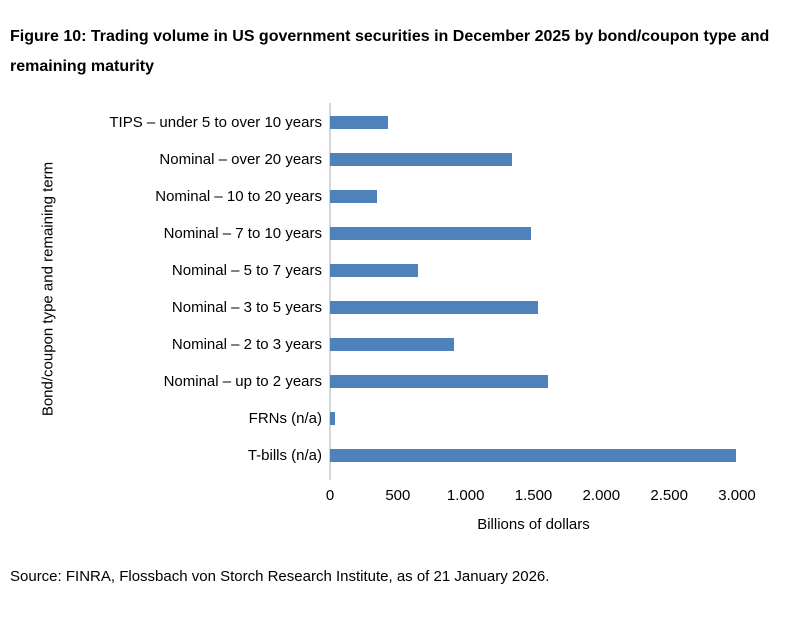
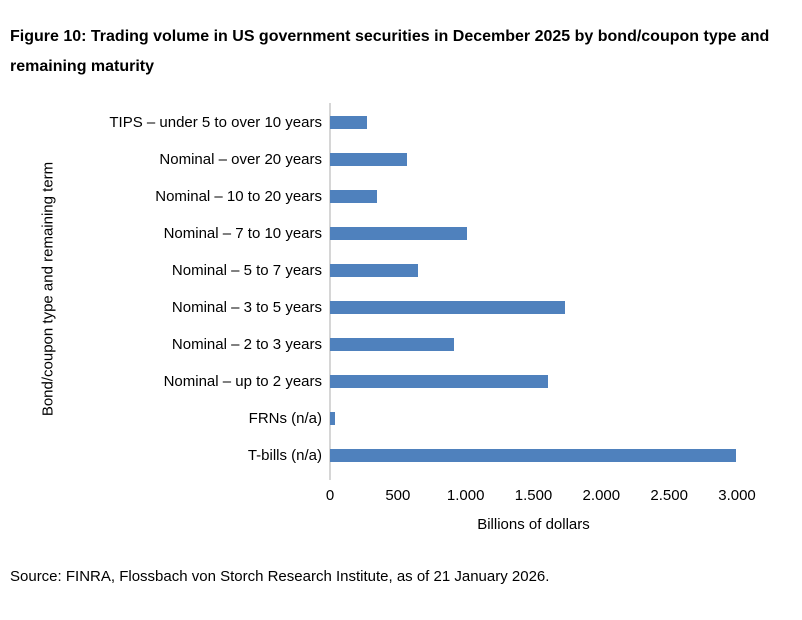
TIPS – under 5 to over 10 years: 430 -> 270
Nominal – over 20 years: 1340 -> 570
Nominal – 7 to 10 years: 1480 -> 1010
Nominal – 3 to 5 years: 1530 -> 1730
